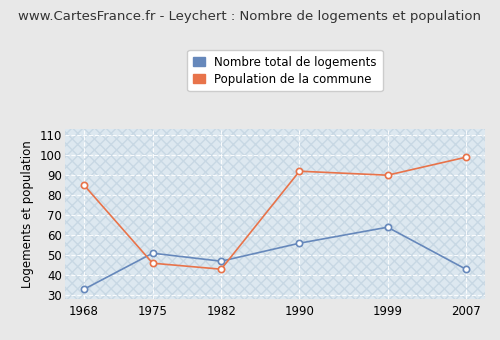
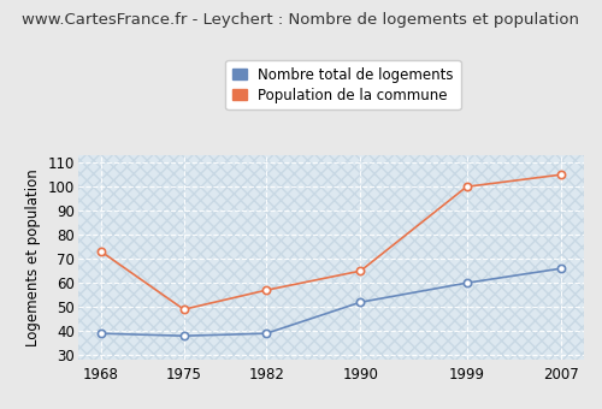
Nombre total de logements/1968: 33 -> 39
Population de la commune/1968: 85 -> 73
Nombre total de logements/1975: 51 -> 38
Population de la commune/1975: 46 -> 49
Nombre total de logements/1982: 47 -> 39
Population de la commune/1982: 43 -> 57
Nombre total de logements/1990: 56 -> 52
Population de la commune/1990: 92 -> 65
Nombre total de logements/1999: 64 -> 60
Population de la commune/1999: 90 -> 100
Nombre total de logements/2007: 43 -> 66
Population de la commune/2007: 99 -> 105
